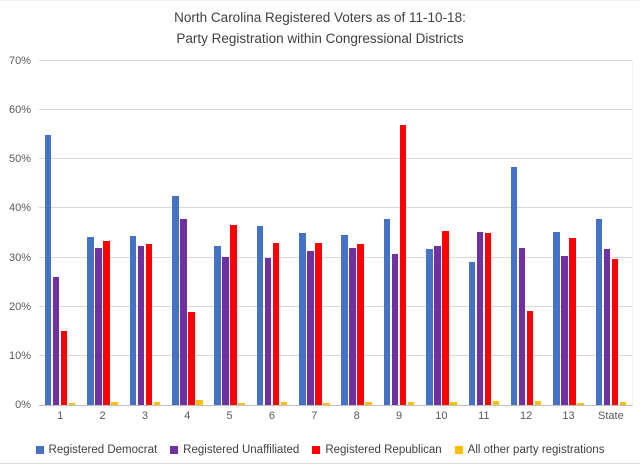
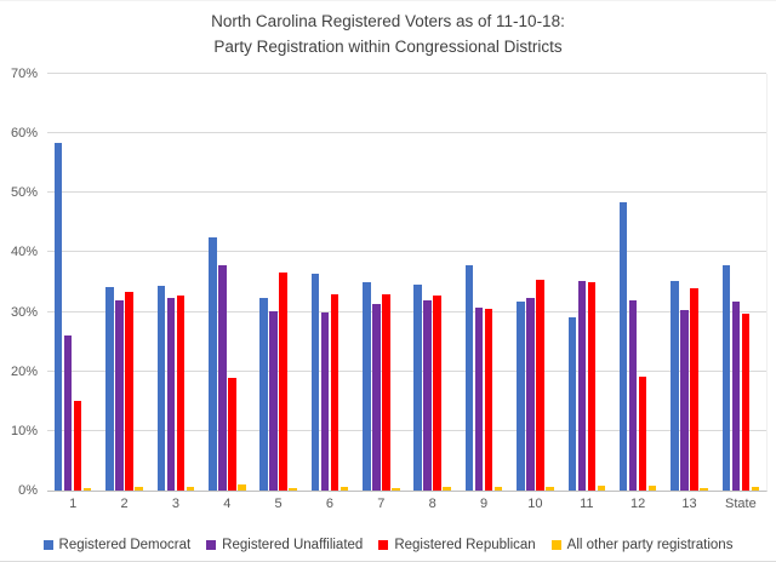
Registered Democrat/1: 55% -> 58%
Registered Republican/9: 57% -> 31%
